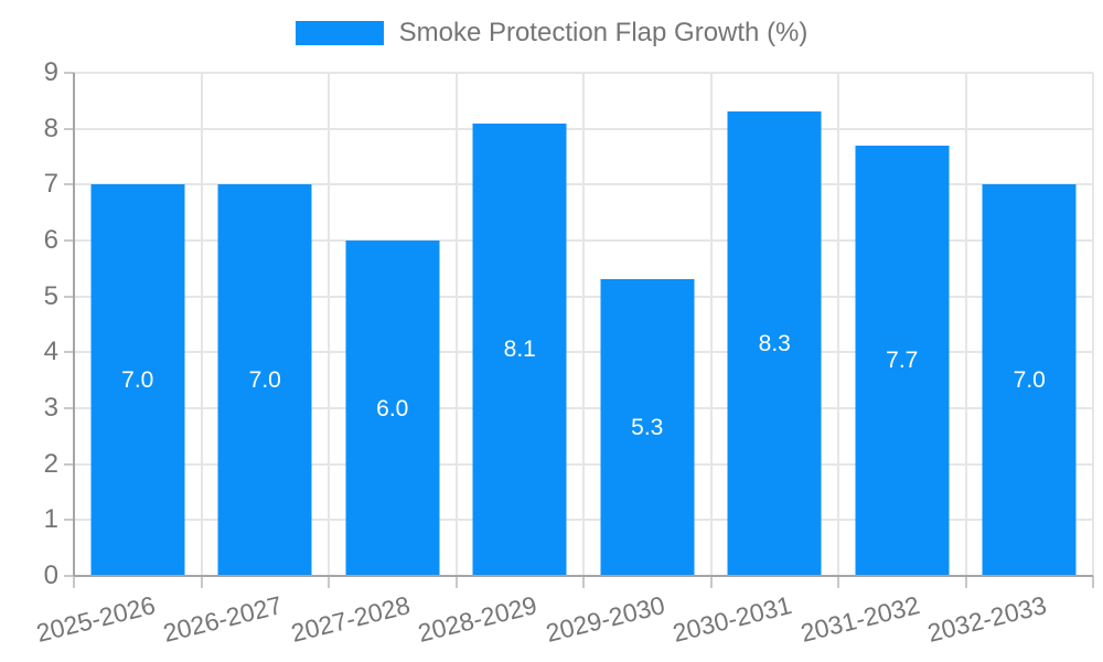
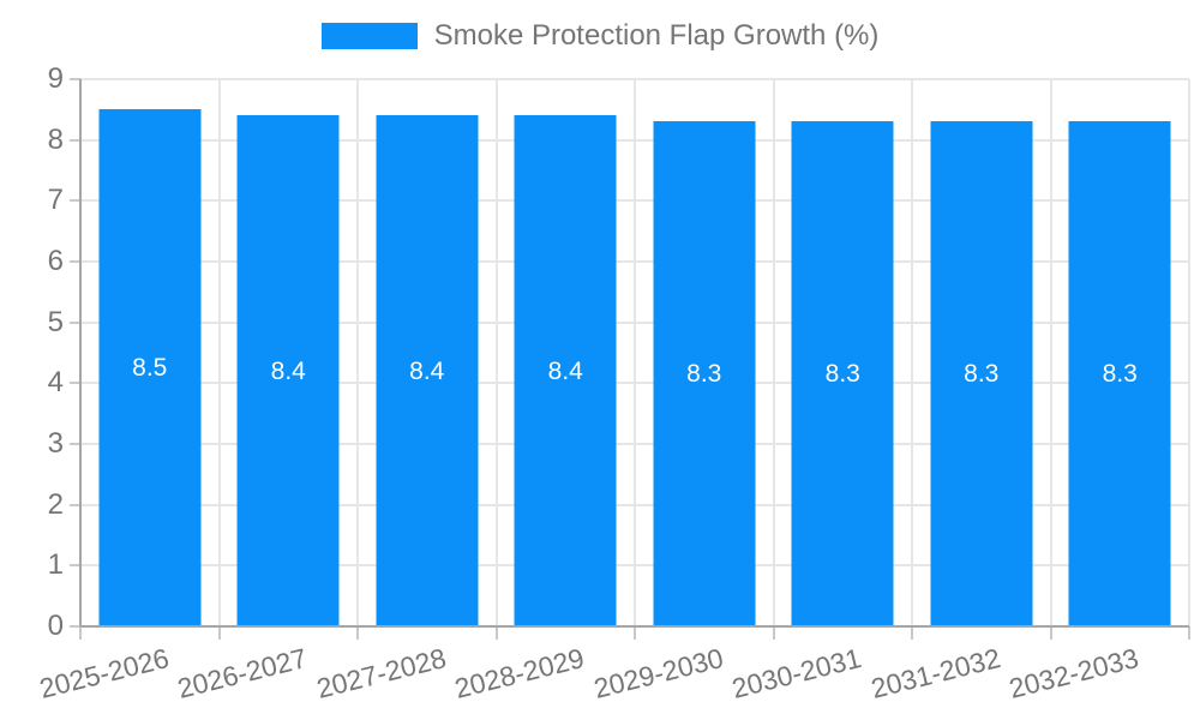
2025-2026: 7.0 -> 8.5
2026-2027: 7.0 -> 8.4
2027-2028: 6.0 -> 8.4
2028-2029: 8.1 -> 8.4
2029-2030: 5.3 -> 8.3
2031-2032: 7.7 -> 8.3
2032-2033: 7.0 -> 8.3
